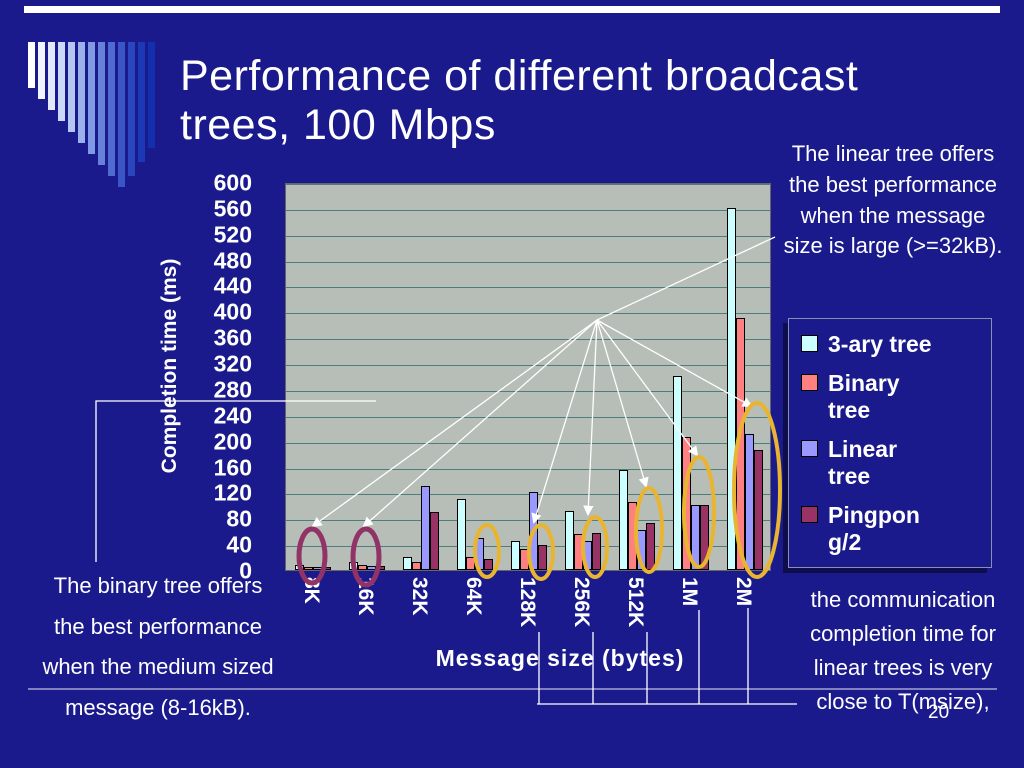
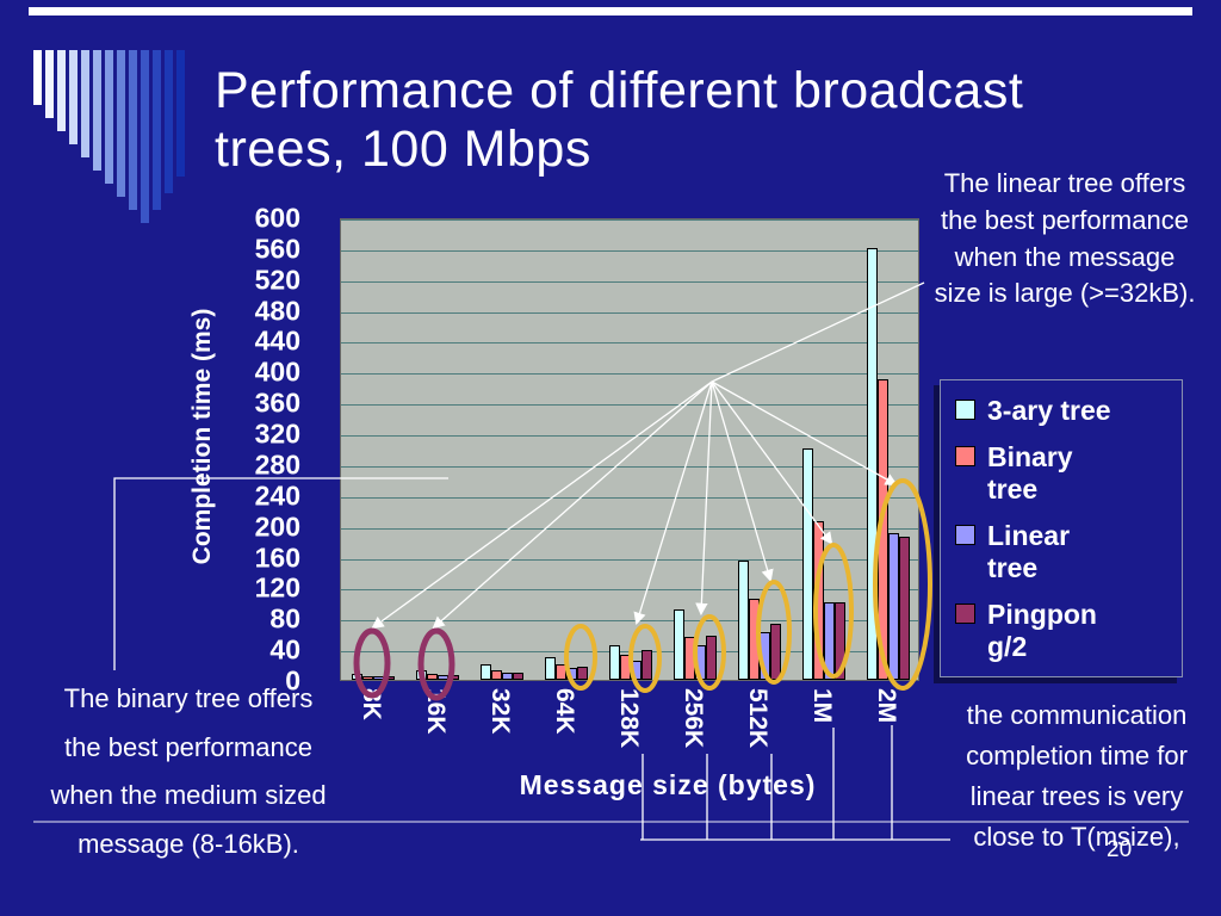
Linear tree/32K: 130 -> 10
Pingpong/2/32K: 90 -> 10
3-ary tree/64K: 110 -> 30
Linear tree/64K: 50 -> 20
Linear tree/128K: 120 -> 20
Linear tree/2M: 210 -> 190
